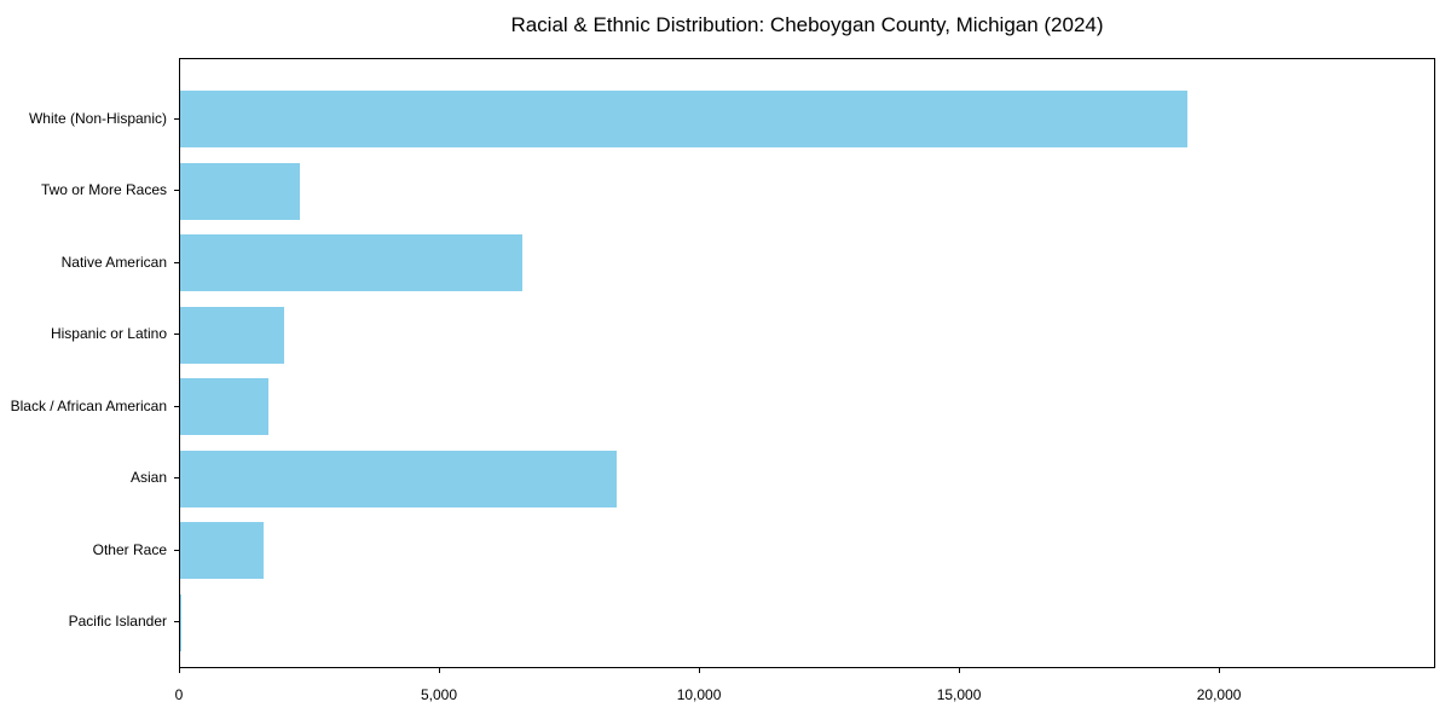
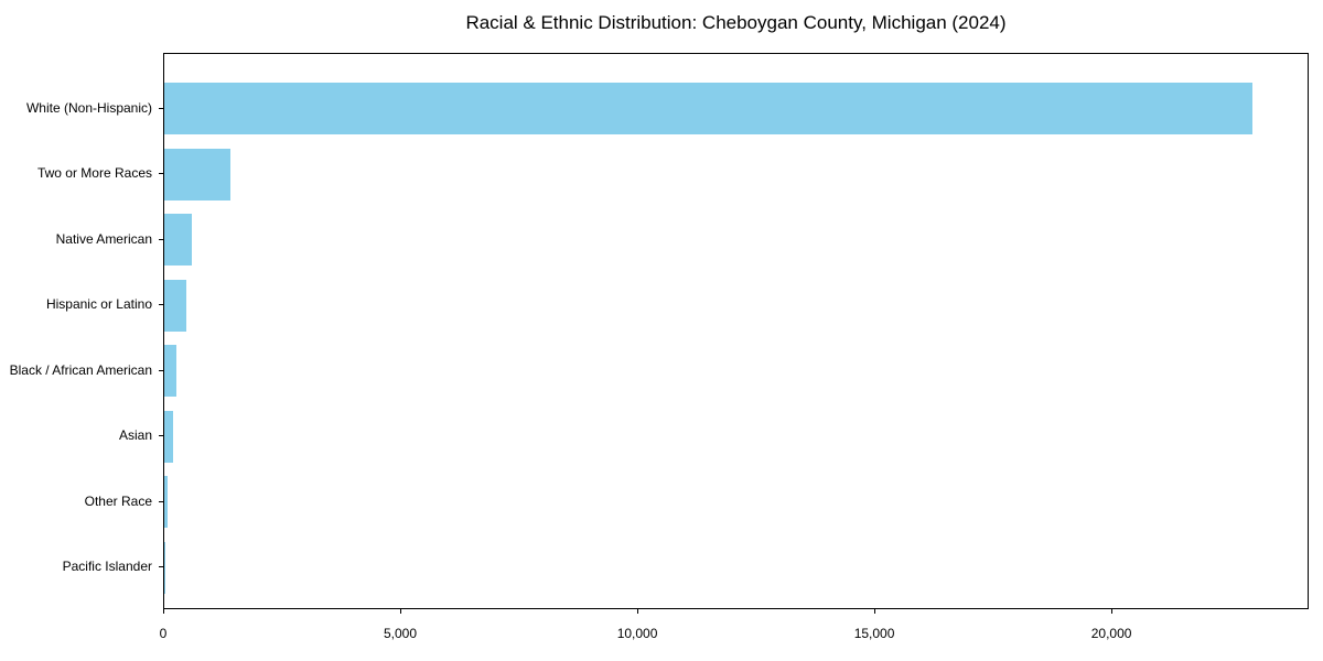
White (Non-Hispanic): 19400 -> 23000
Two or More Races: 2300 -> 1400
Native American: 6600 -> 600
Hispanic or Latino: 2000 -> 500
Black / African American: 1700 -> 300
Asian: 8400 -> 200
Other Race: 1600 -> 100
